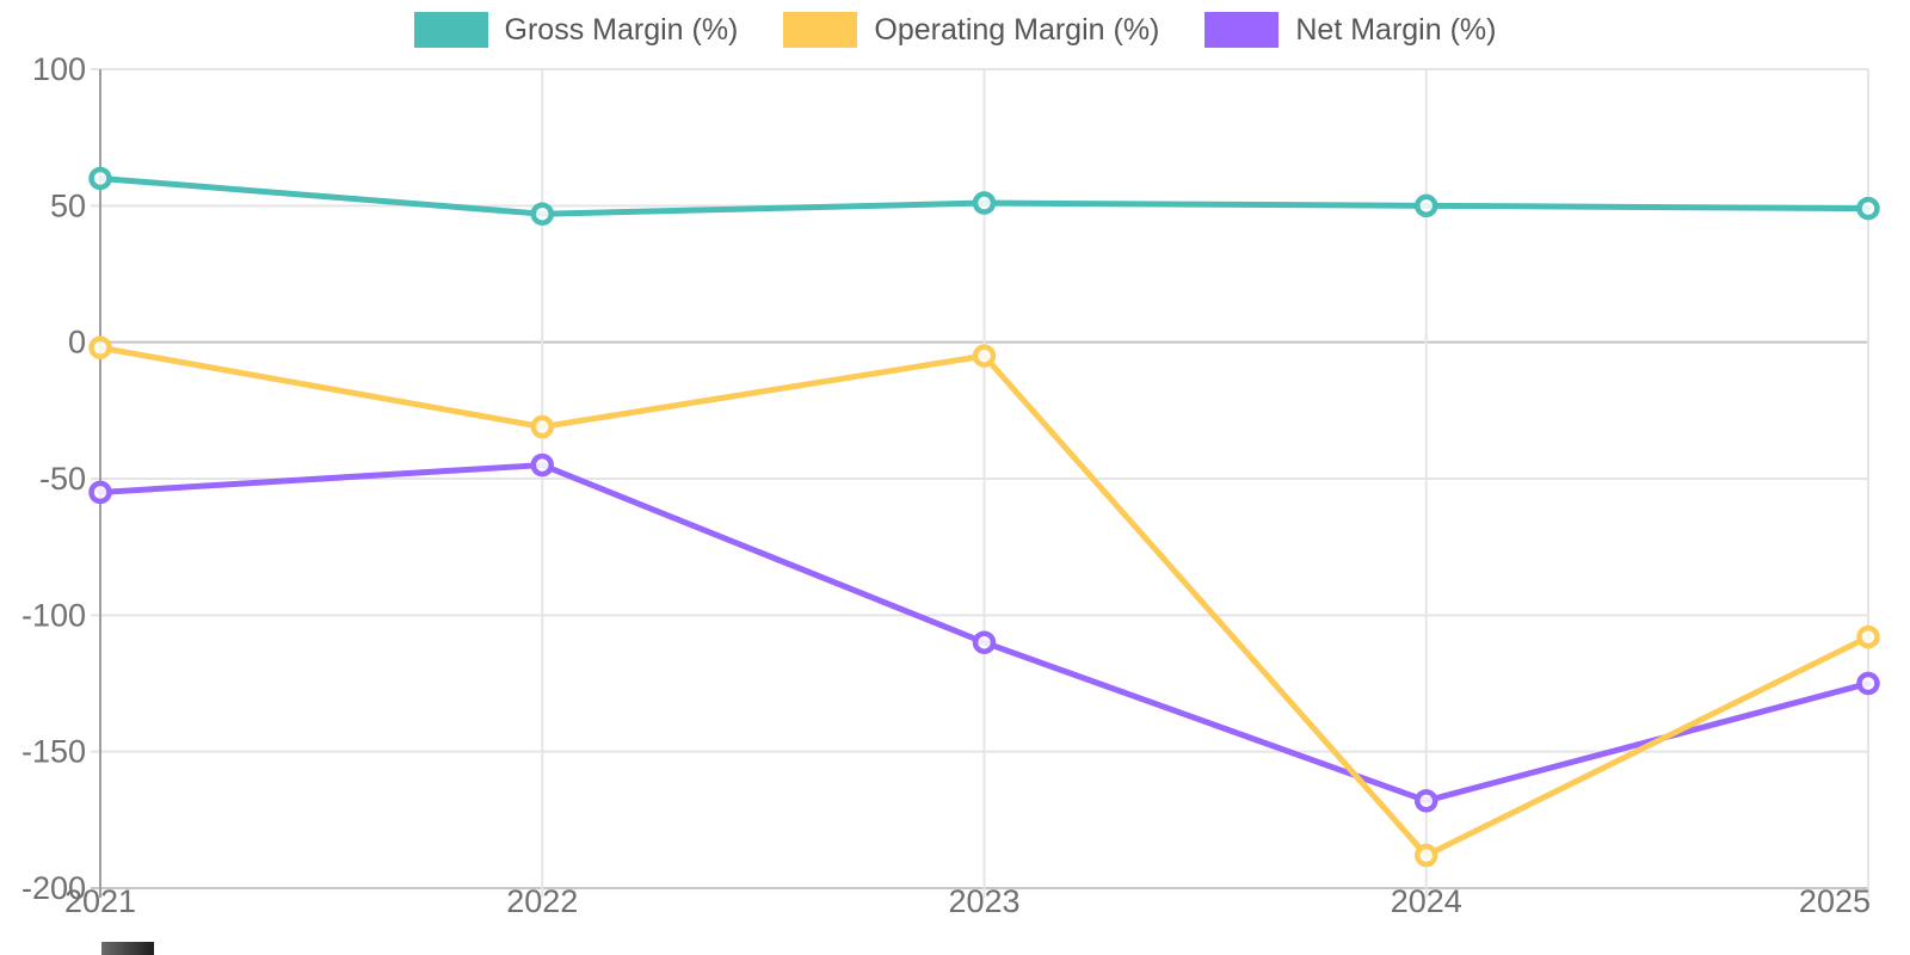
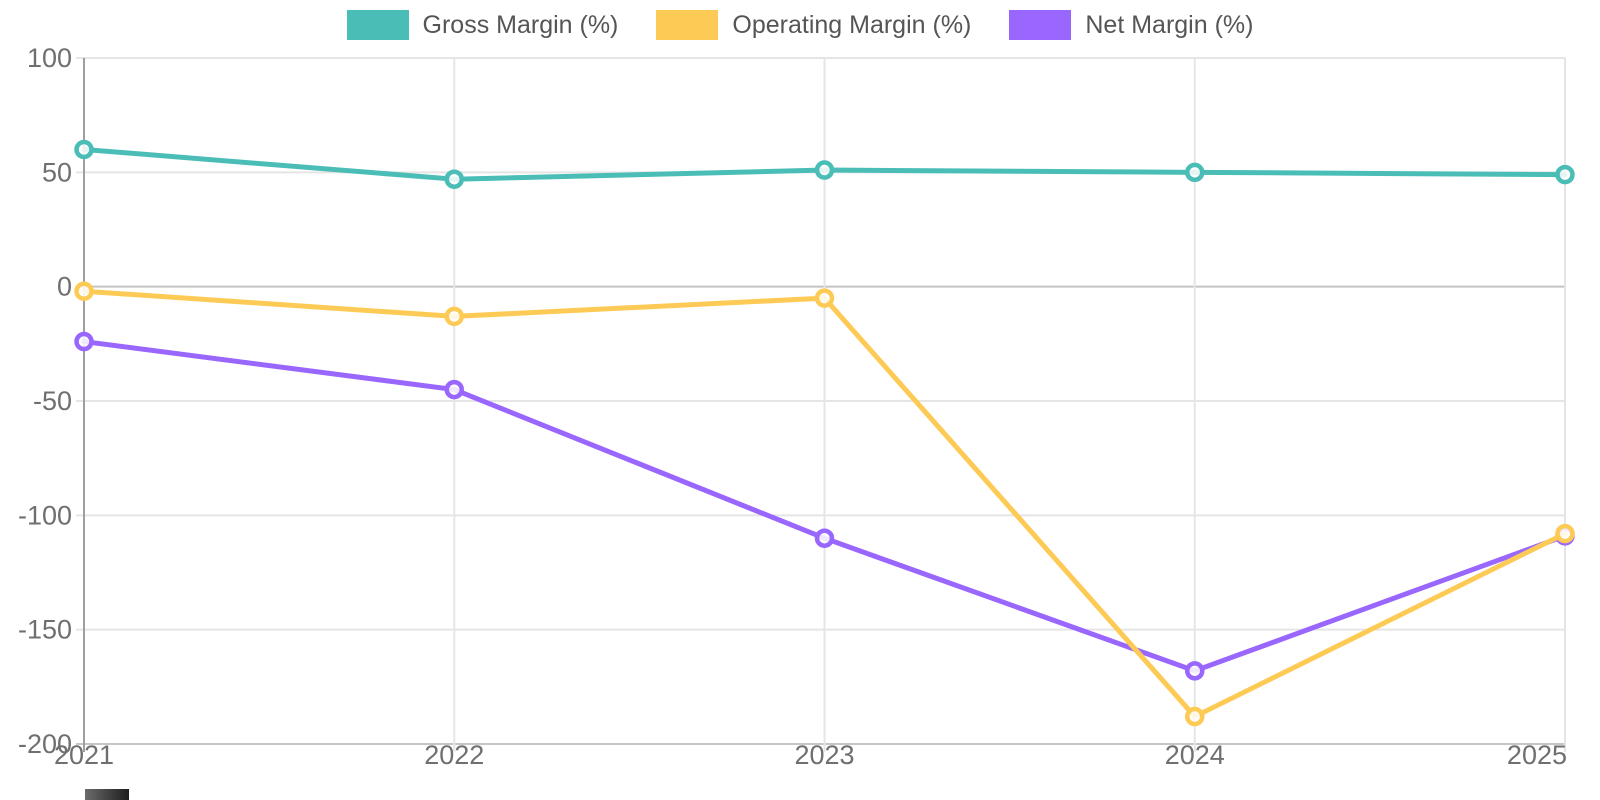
Net Margin (%)/2021: -55 -> -24
Operating Margin (%)/2022: -31 -> -13
Net Margin (%)/2025: -125 -> -109
